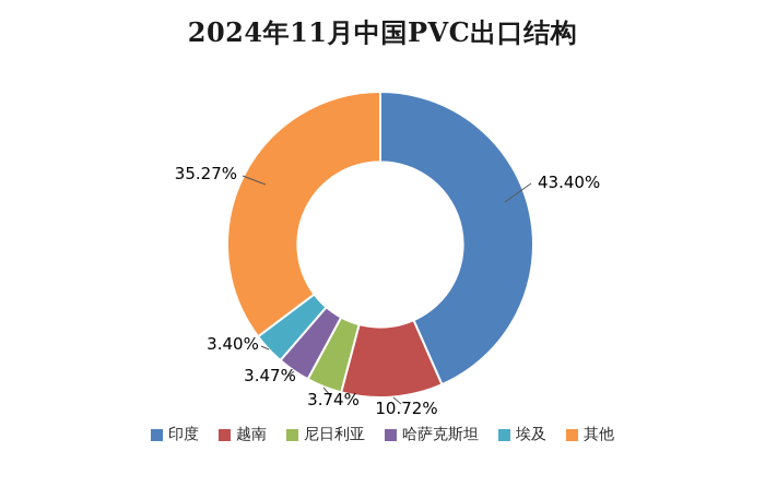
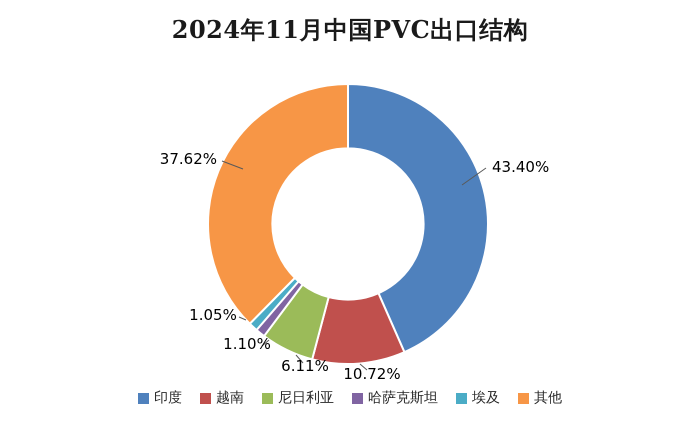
尼日利亚: 3.74% -> 6.11%
哈萨克斯坦: 3.47% -> 1.10%
埃及: 3.40% -> 1.05%
其他: 35.27% -> 37.62%
